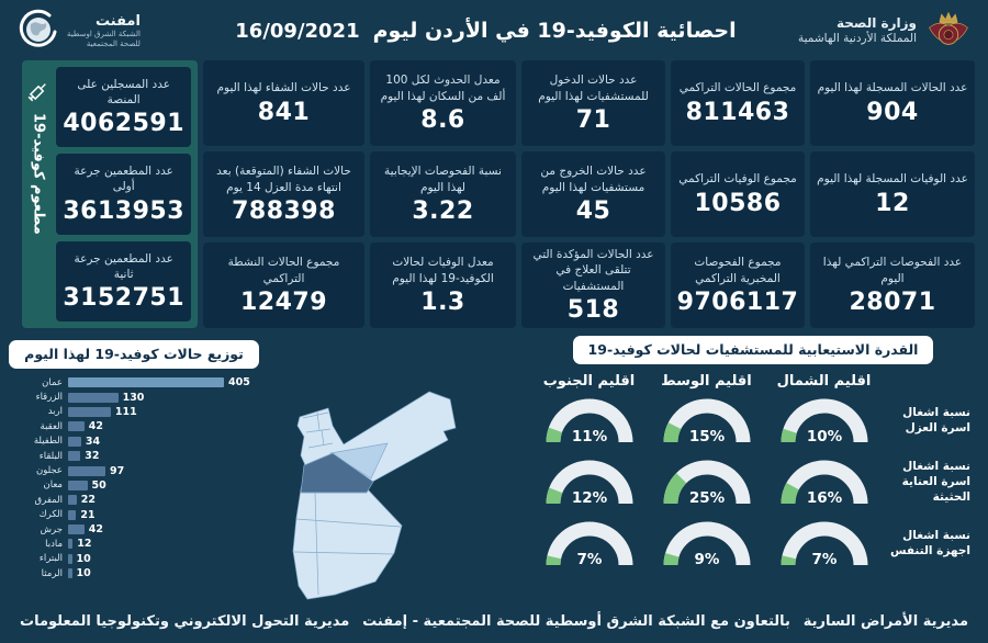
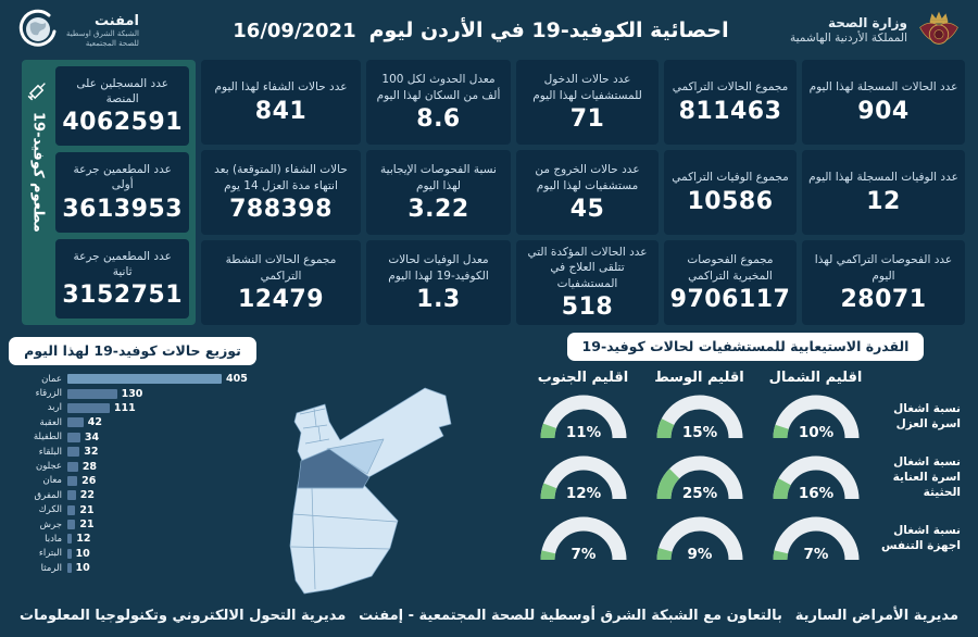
توزيع حالات كوفيد-19 لهذا اليوم/عجلون: 97 -> 28
توزيع حالات كوفيد-19 لهذا اليوم/معان: 50 -> 26
توزيع حالات كوفيد-19 لهذا اليوم/جرش: 42 -> 21
